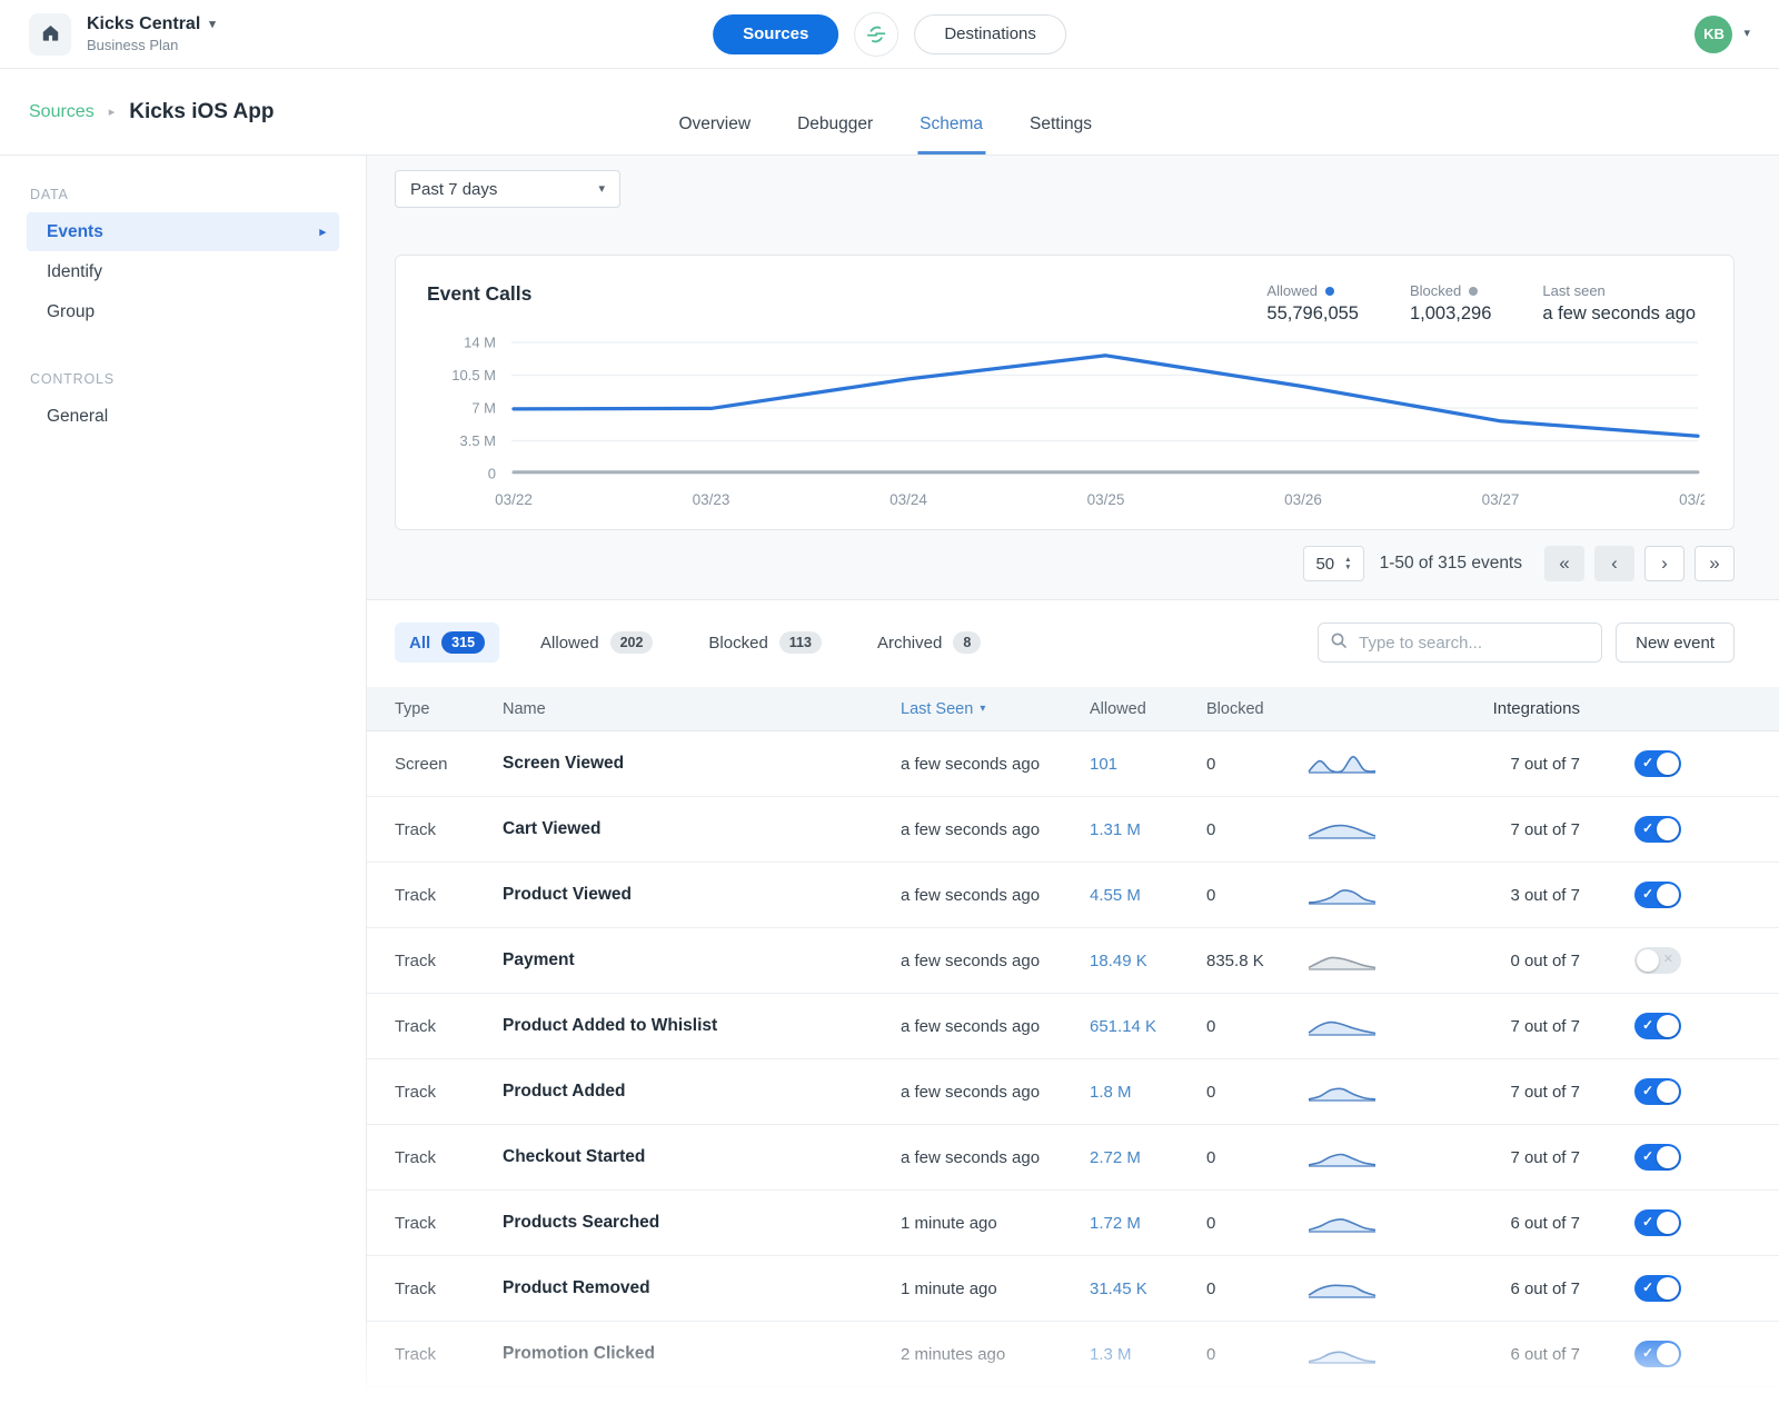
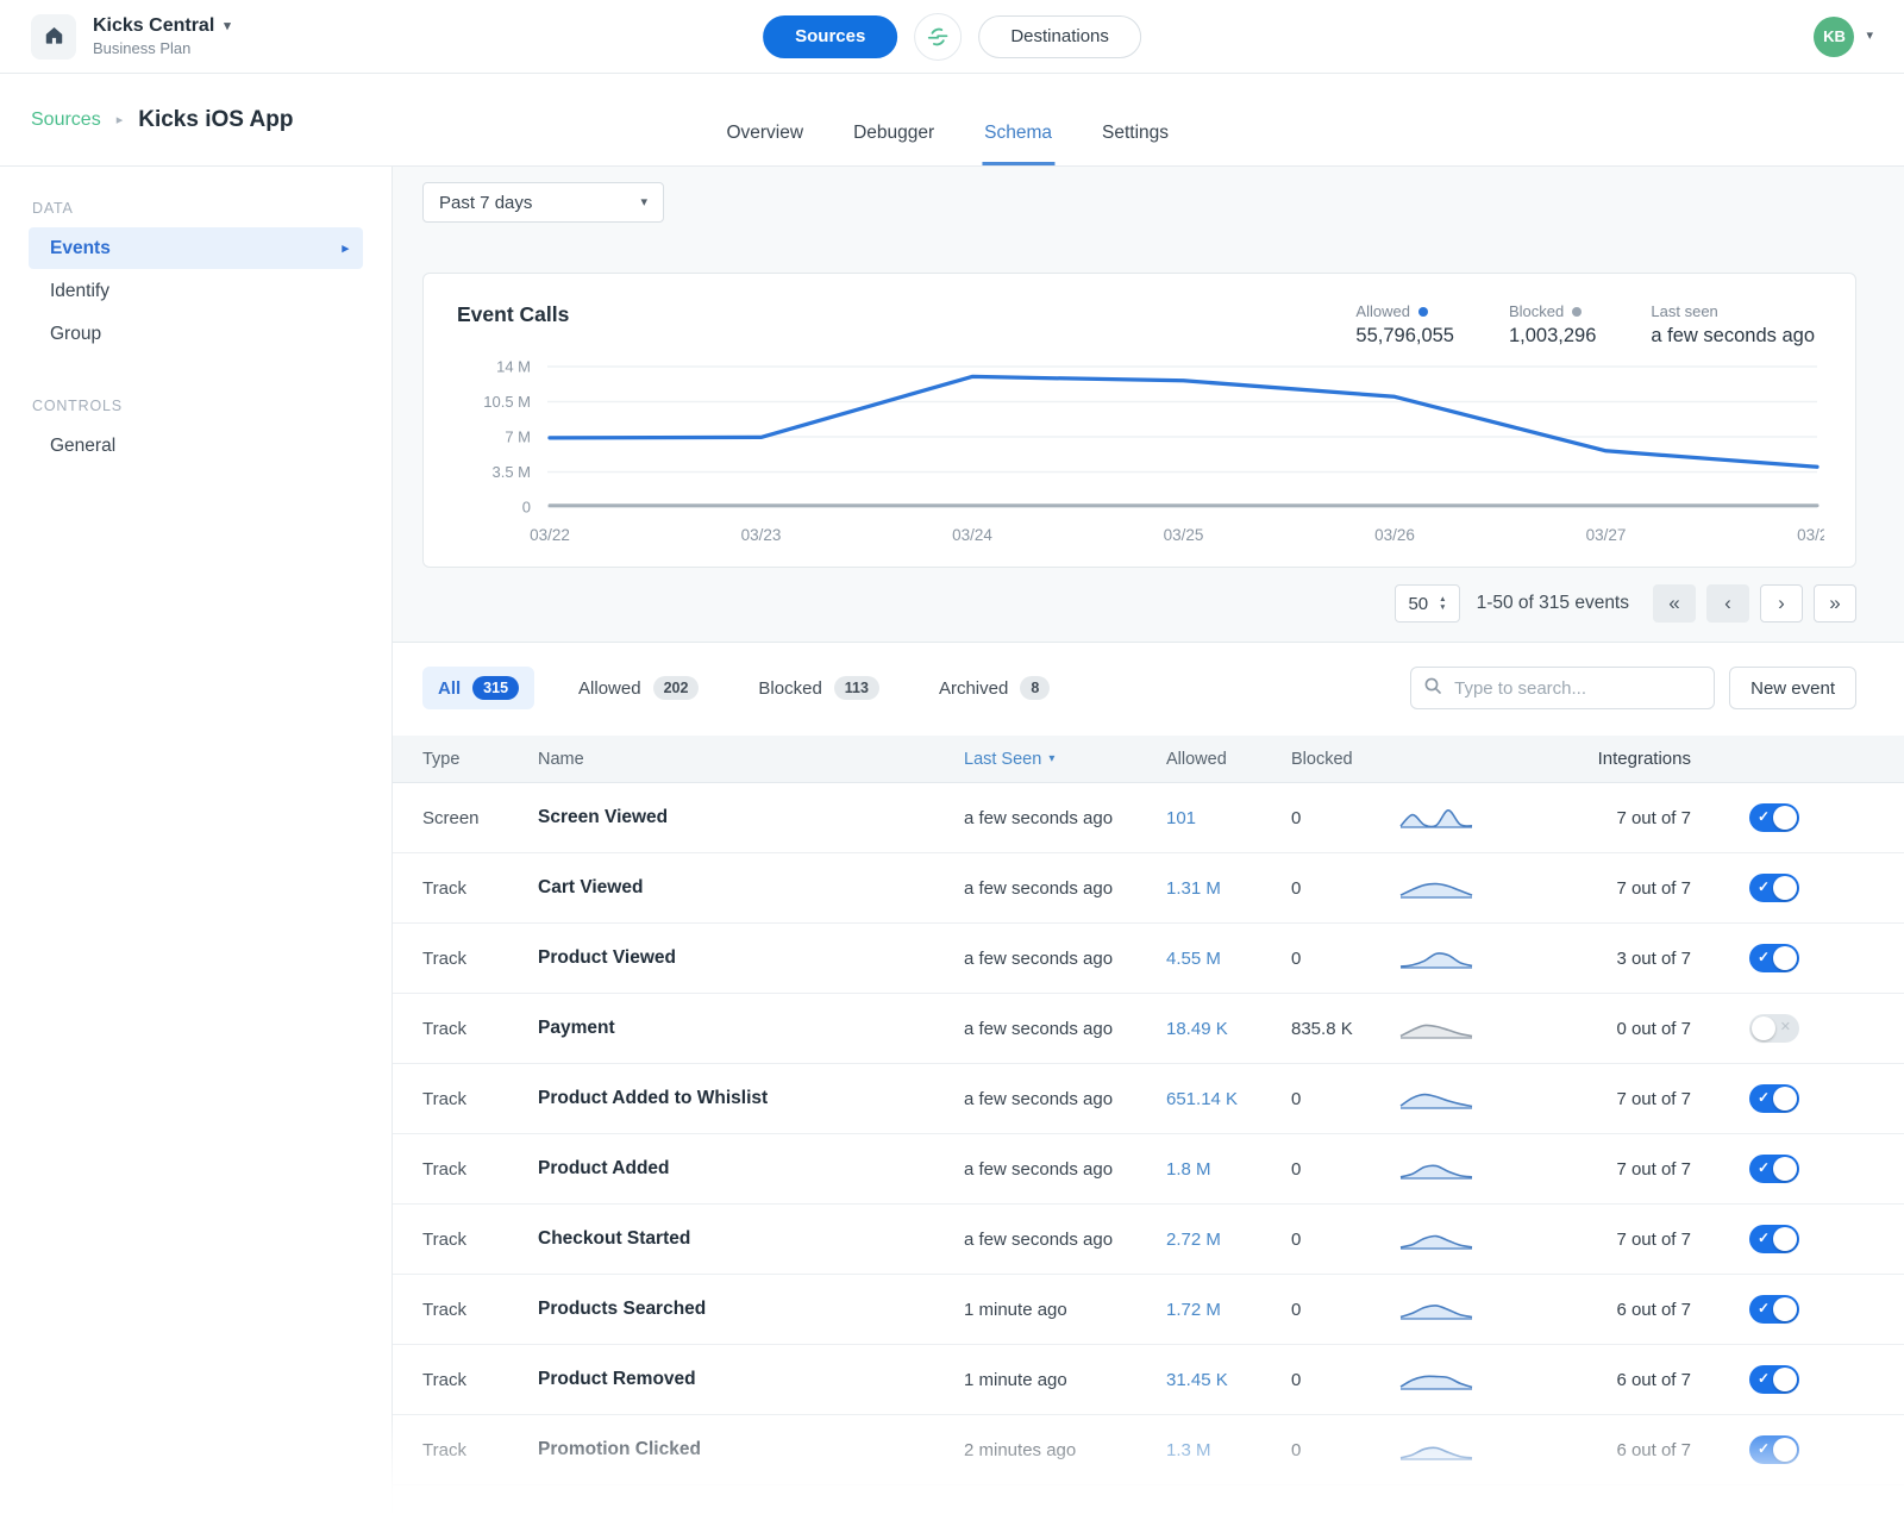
Allowed/03/24: 10M -> 13M
Allowed/03/26: 9M -> 11M
